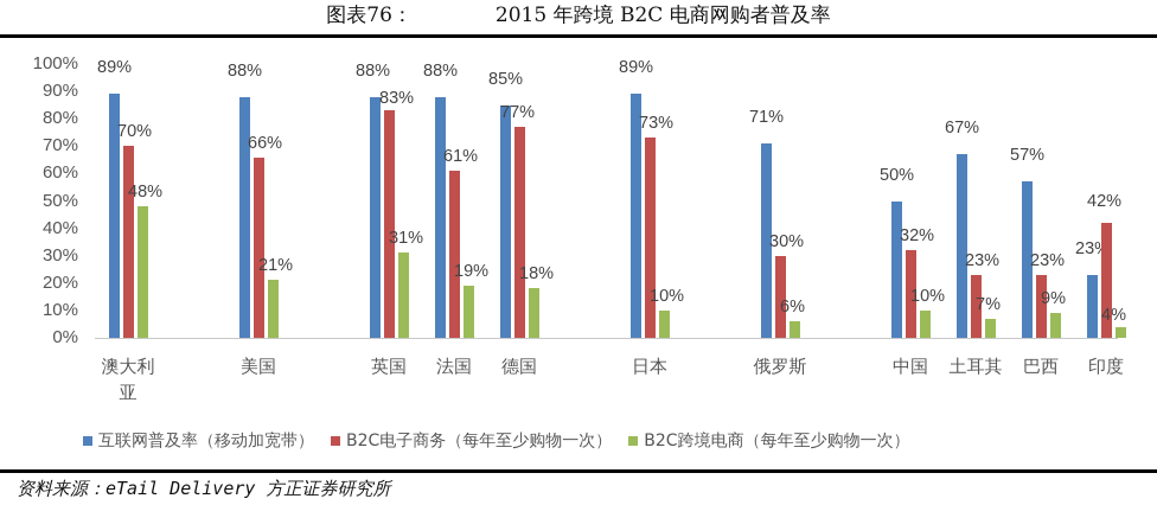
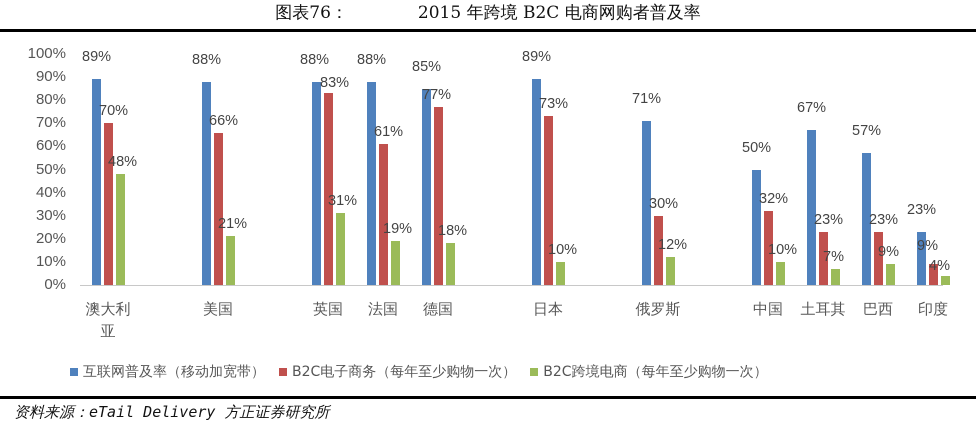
B2C跨境电商（每年至少购物一次）/俄罗斯: 6% -> 12%
B2C电子商务（每年至少购物一次）/印度: 42% -> 9%
